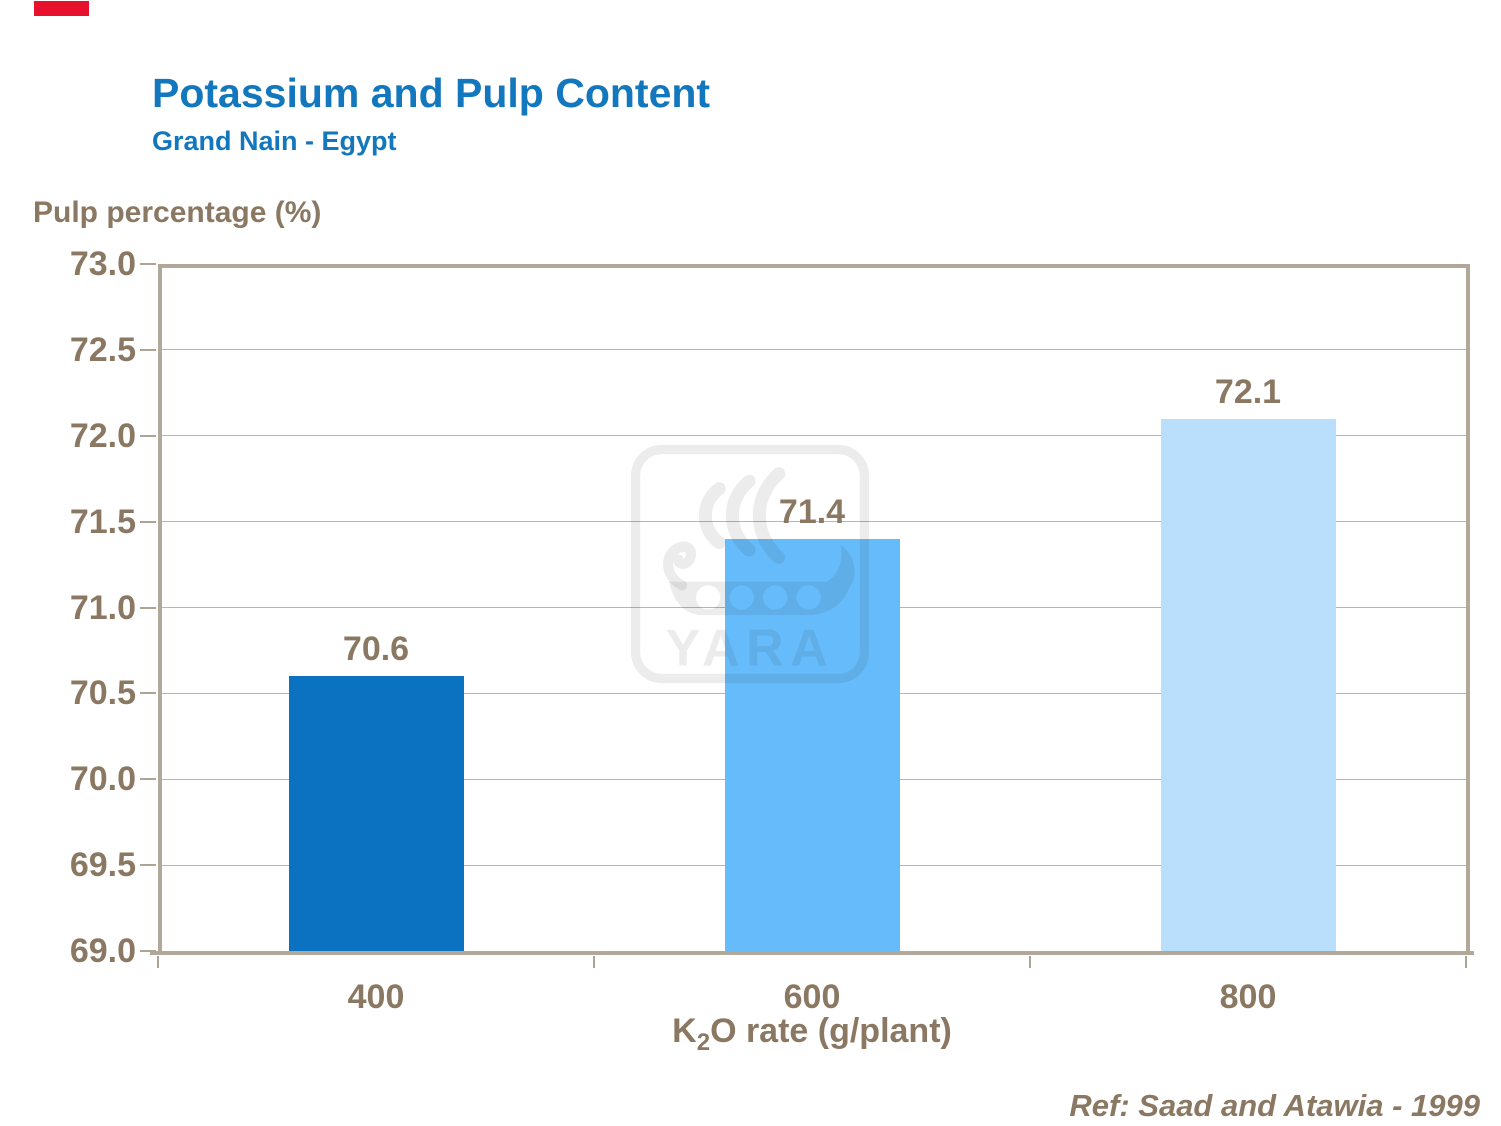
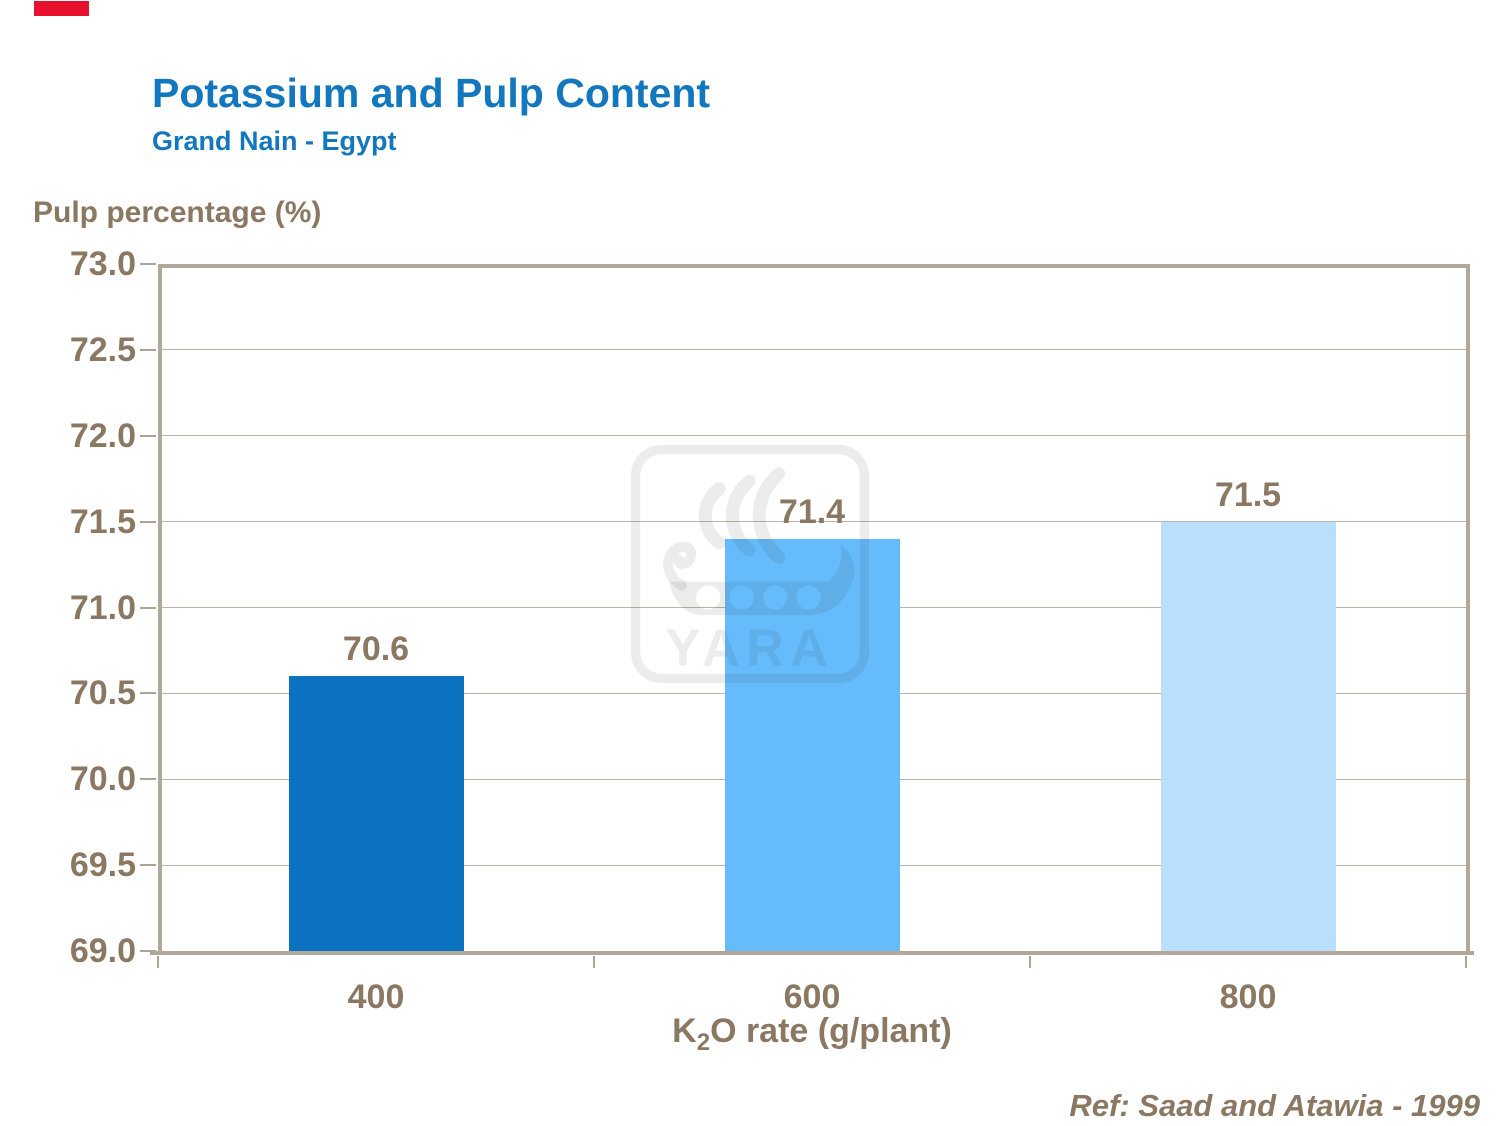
800: 72.1 -> 71.5
